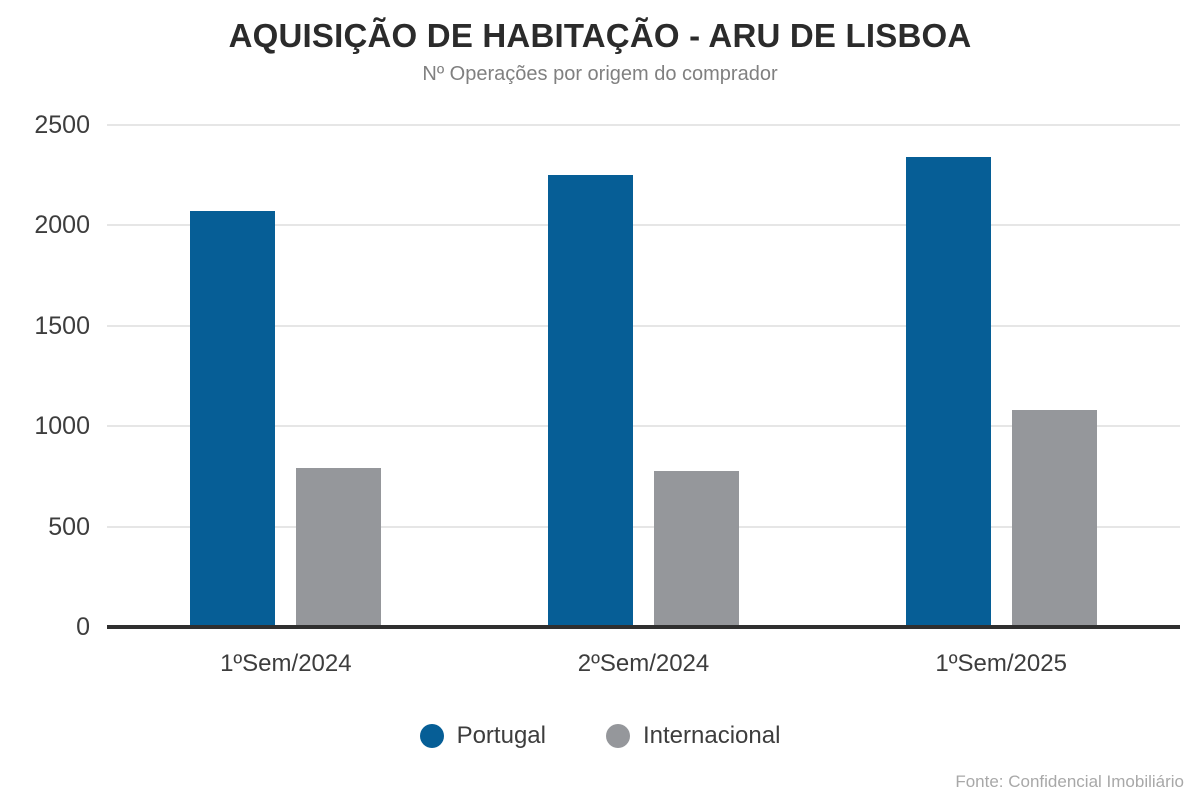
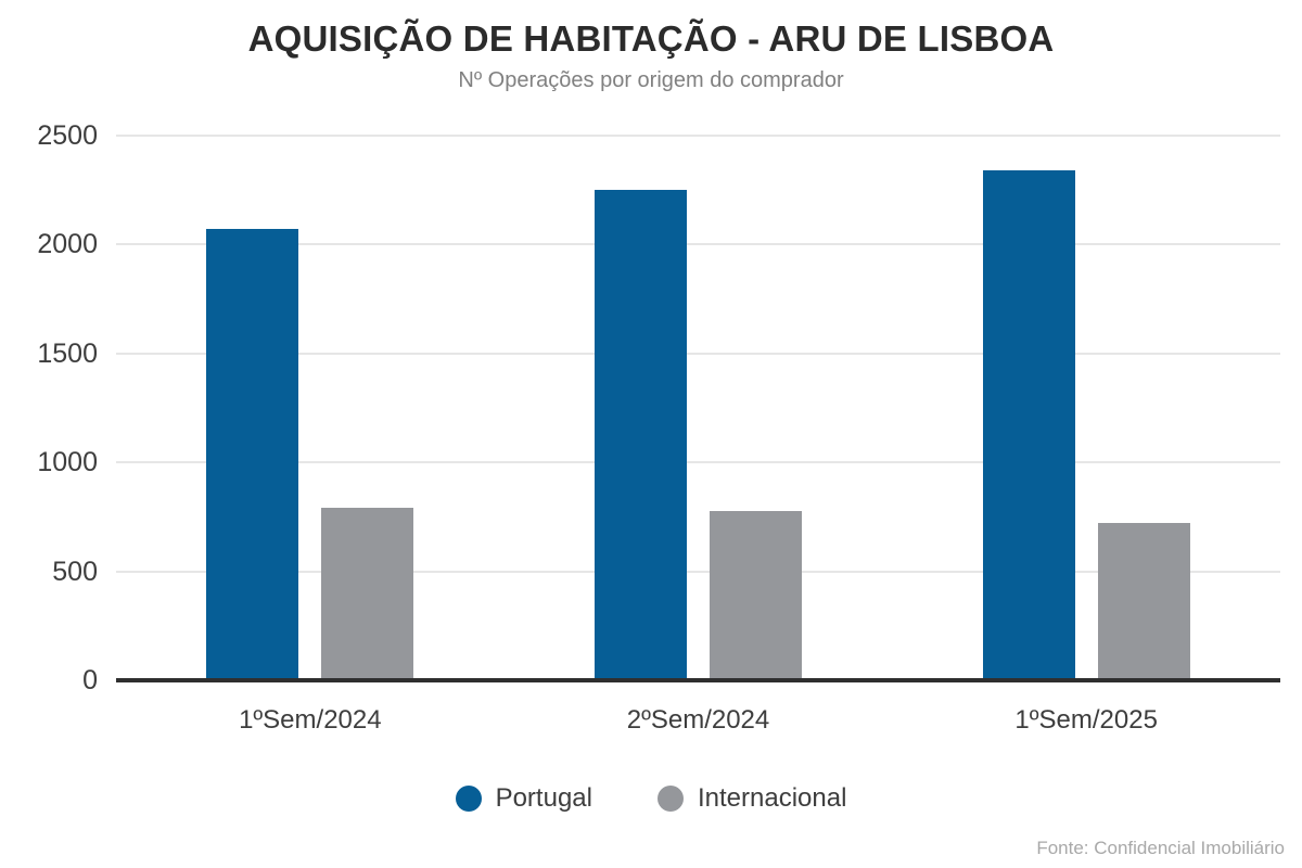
Internacional/1ºSem/2025: 1080 -> 720
